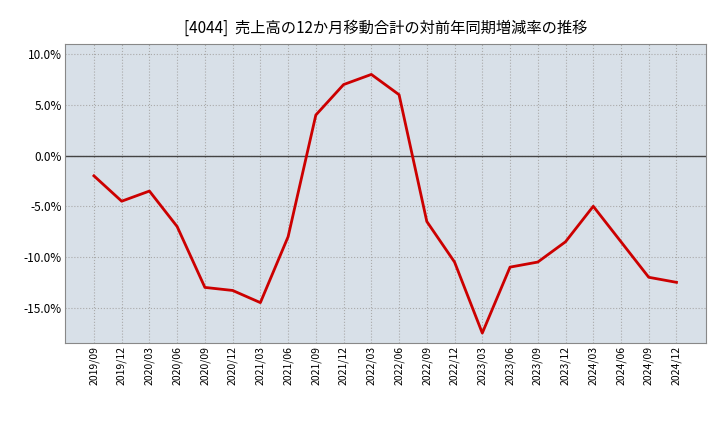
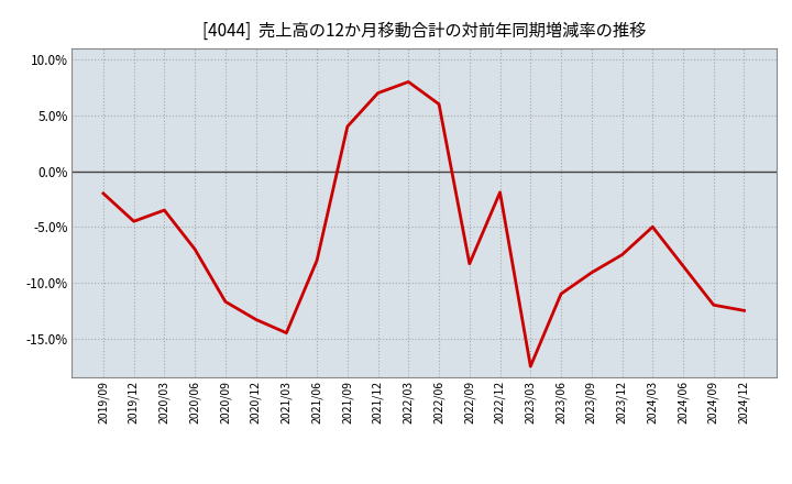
2020/09: -13.0% -> -11.7%
2022/09: -6.5% -> -8.3%
2022/12: -10.5% -> -1.9%
2023/09: -10.5% -> -9.1%
2023/12: -8.5% -> -7.5%
